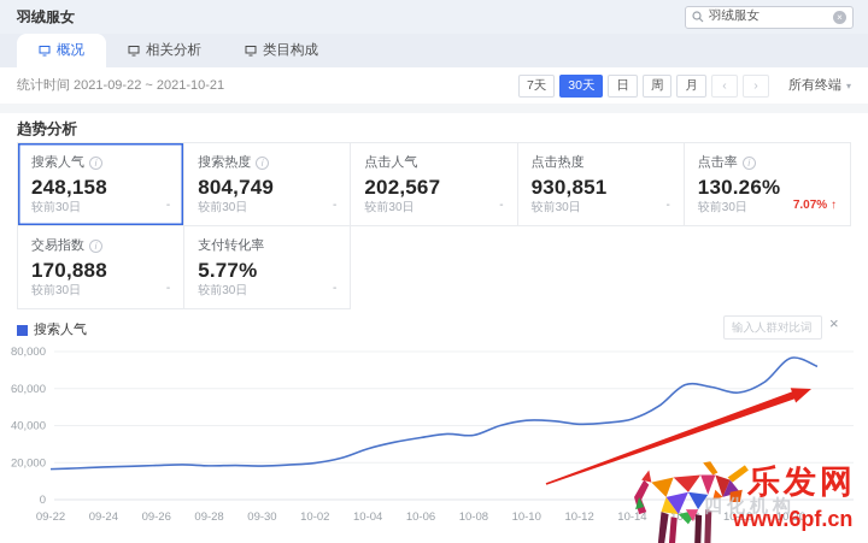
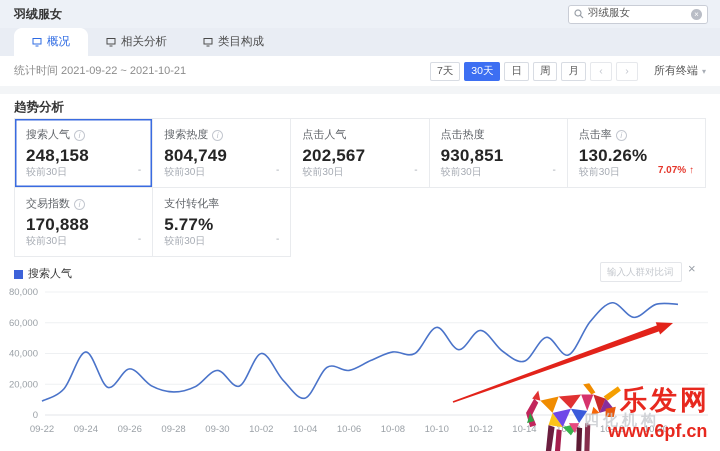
09-22: 16000 -> 9000
09-24: 18000 -> 41000
09-26: 18000 -> 30000
09-28: 18000 -> 15000
09-30: 18000 -> 29000
10-02: 20000 -> 40000
10-04: 28000 -> 11000
10-06: 34000 -> 29000
10-08: 35000 -> 41000
10-10: 43000 -> 57000
10-12: 41000 -> 55000
10-14: 44000 -> 35000
10-16: 62000 -> 39000
10-18: 58000 -> 73000
10-20: 76000 -> 72000
